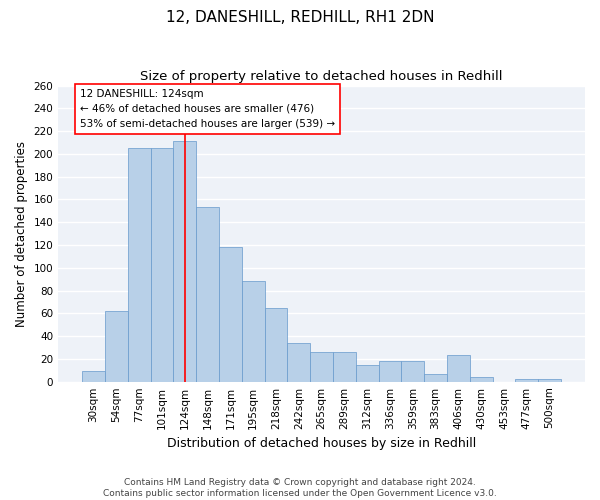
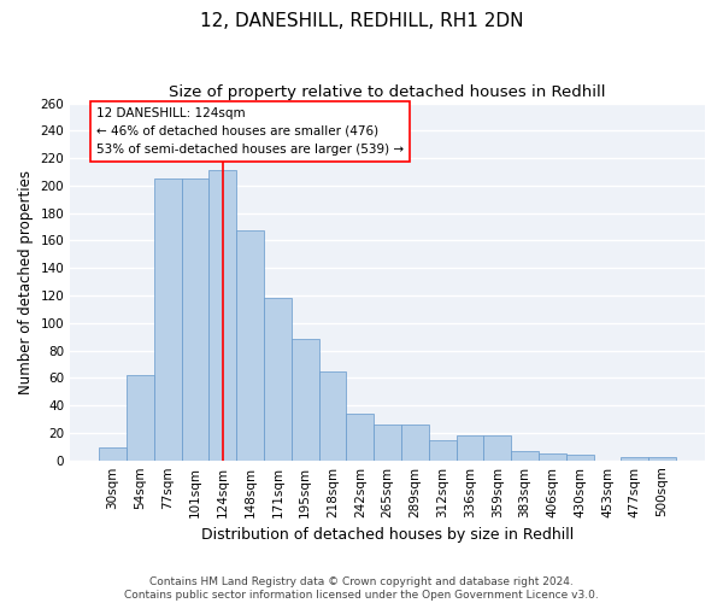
148sqm: 153 -> 167
406sqm: 23 -> 5
